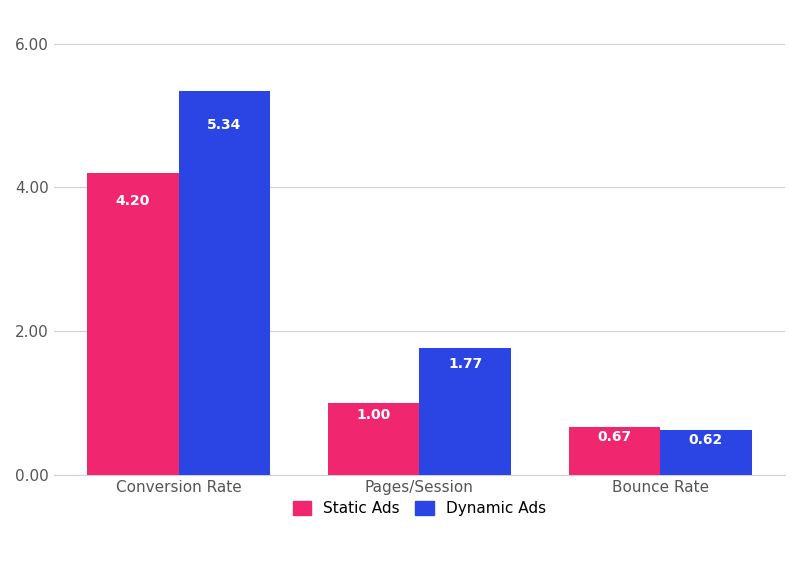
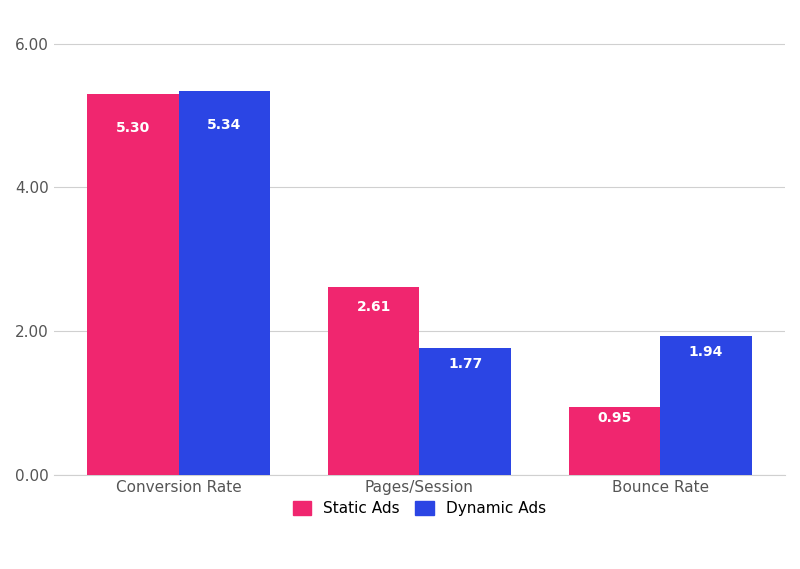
Static Ads/Conversion Rate: 4.20 -> 5.30
Static Ads/Pages/Session: 1.00 -> 2.61
Static Ads/Bounce Rate: 0.67 -> 0.95
Dynamic Ads/Bounce Rate: 0.62 -> 1.94
